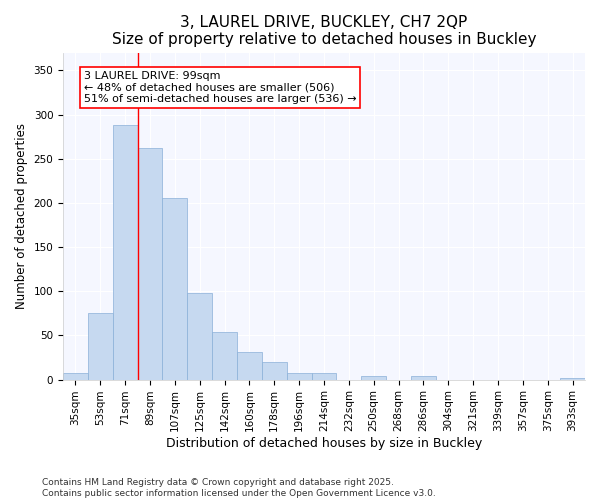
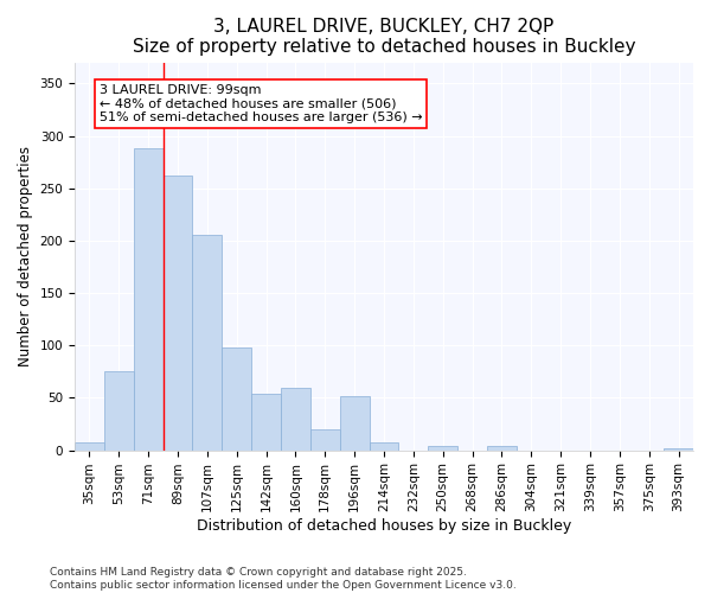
160sqm: 31 -> 60
196sqm: 7 -> 52
